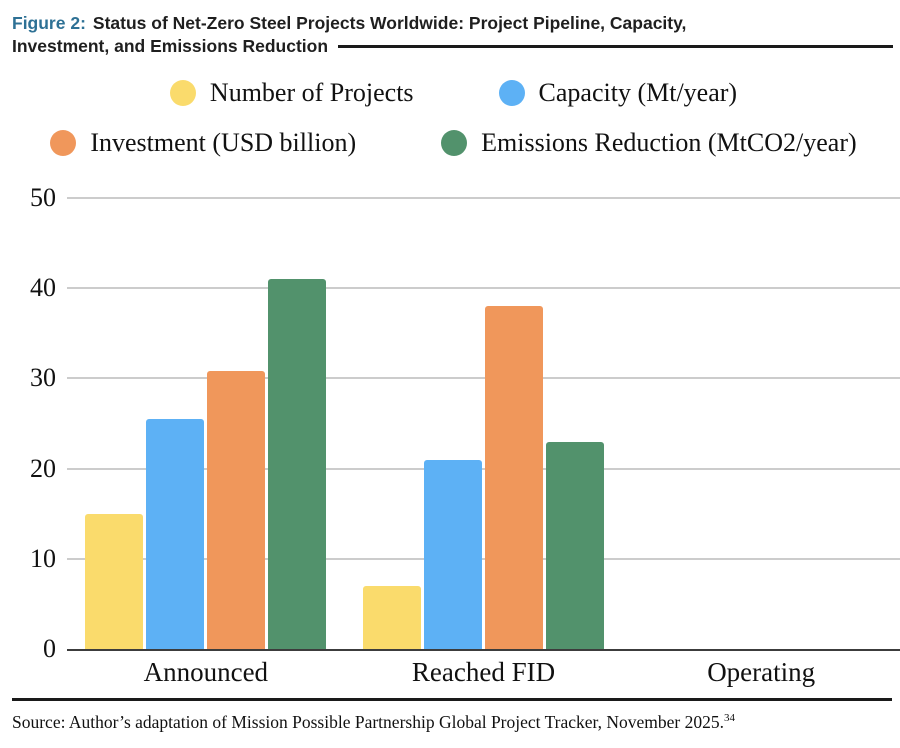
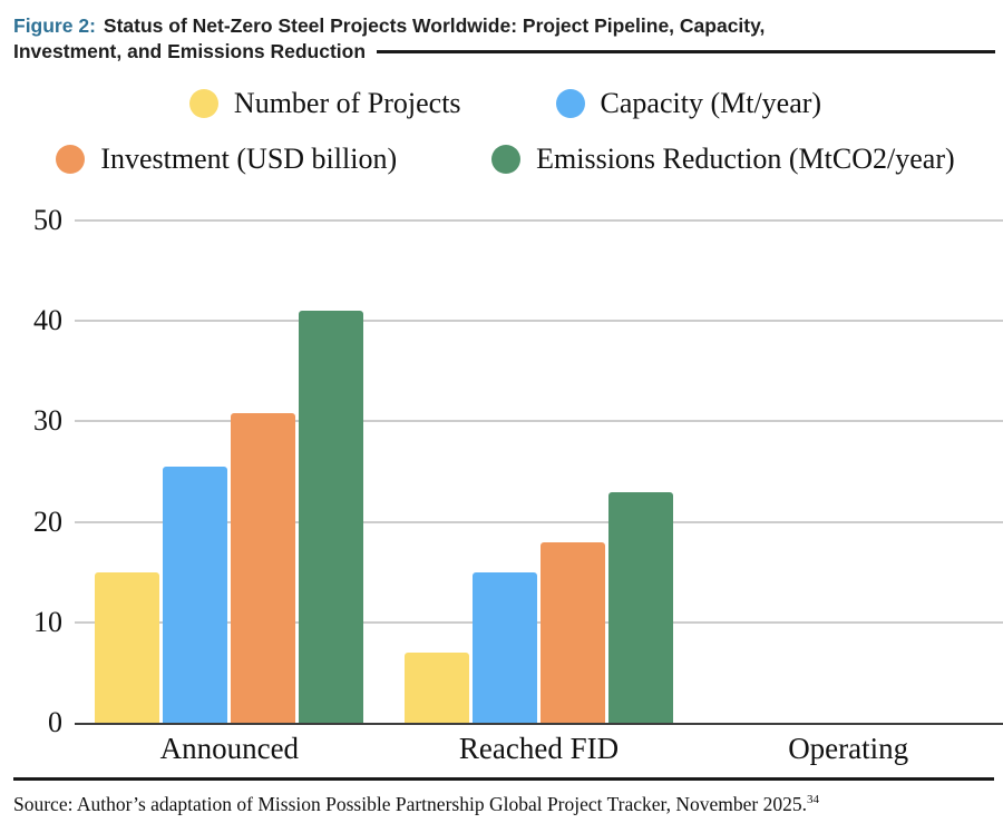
Capacity (Mt/year)/Reached FID: 21 -> 15
Investment (USD billion)/Reached FID: 38 -> 18
